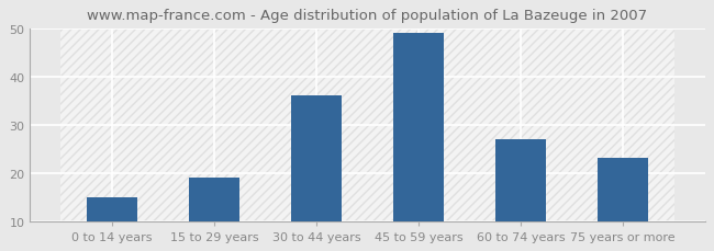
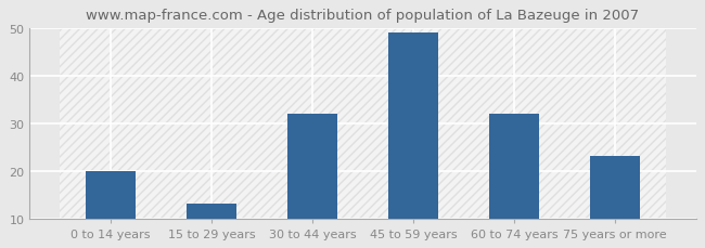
0 to 14 years: 15 -> 20
15 to 29 years: 19 -> 13
30 to 44 years: 36 -> 32
60 to 74 years: 27 -> 32
